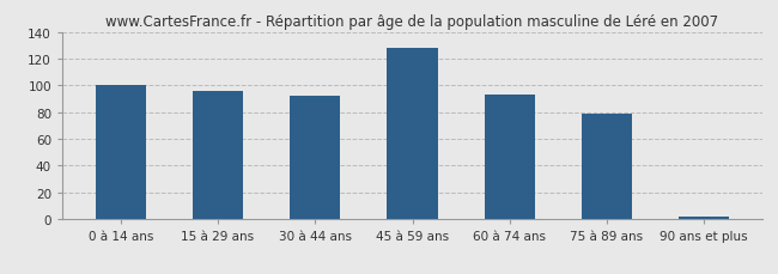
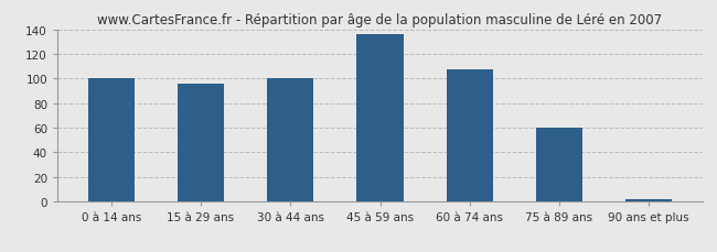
30 à 44 ans: 92 -> 100
45 à 59 ans: 128 -> 136
60 à 74 ans: 93 -> 107
75 à 89 ans: 79 -> 60
